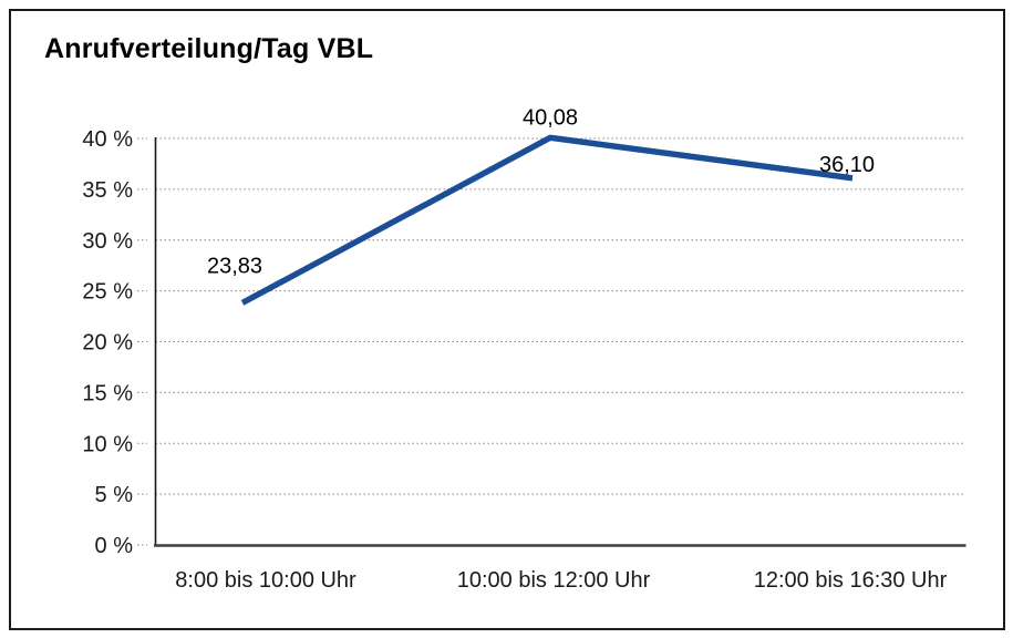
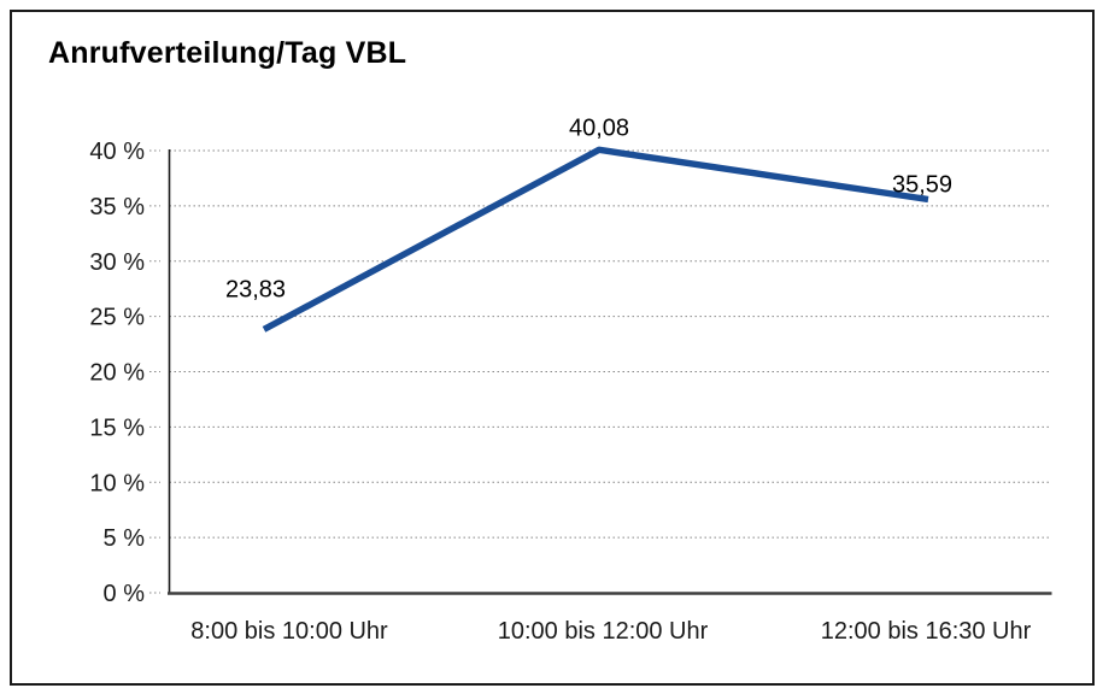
12:00 bis 16:30 Uhr: 36,10 -> 35,59
